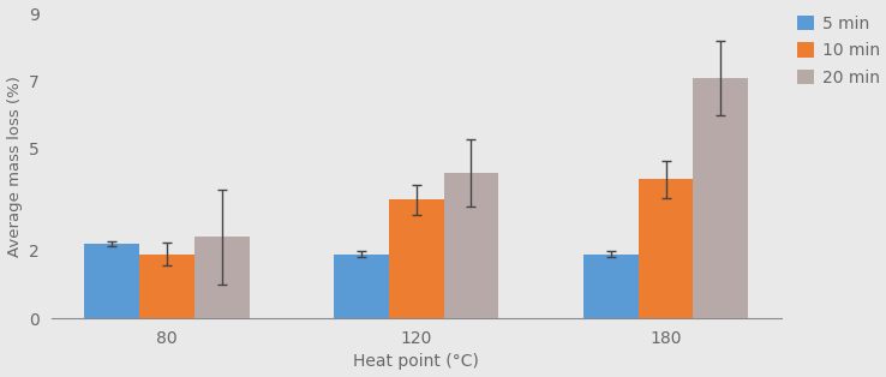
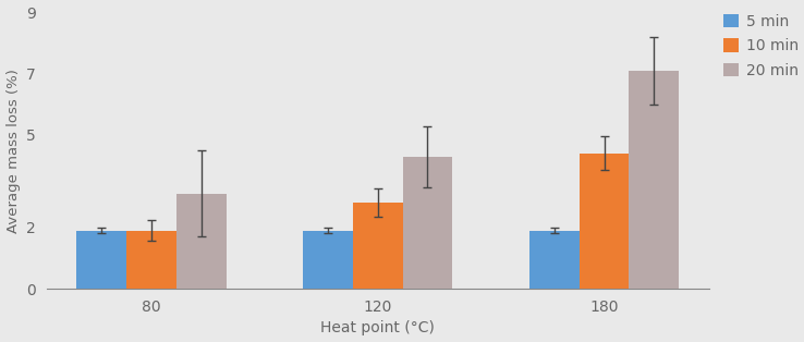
5 min/80: 2.2 -> 1.9
20 min/80: 2.4 -> 3.1
10 min/120: 3.5 -> 2.8
10 min/180: 4.1 -> 4.4
